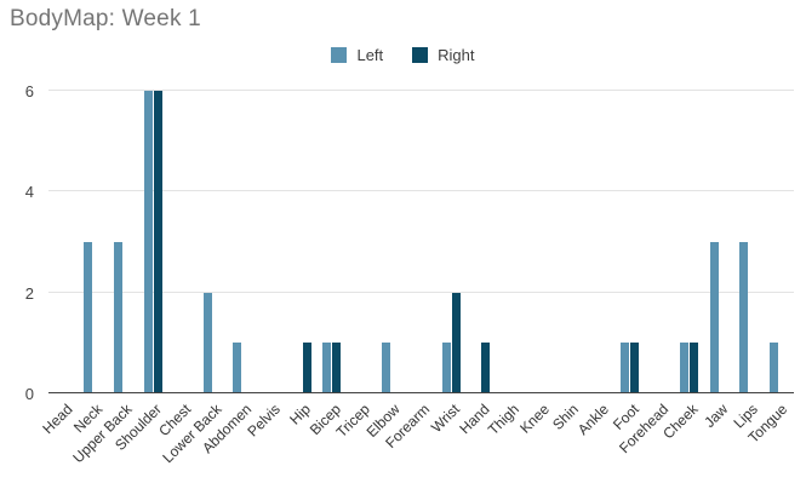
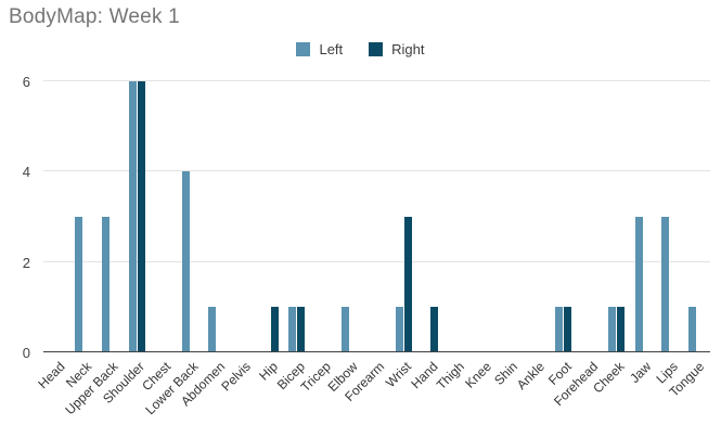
Left/Lower Back: 2 -> 4
Right/Wrist: 2 -> 3
